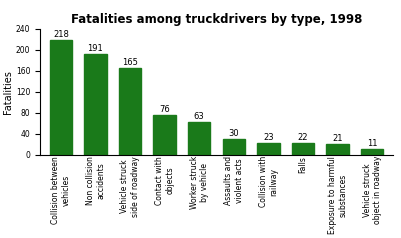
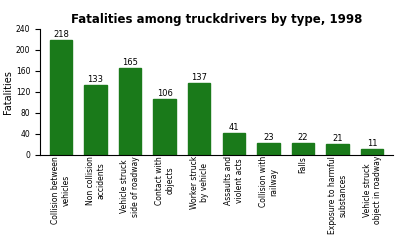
Non collision accidents: 191 -> 133
Contact with objects: 76 -> 106
Worker struck by vehicle: 63 -> 137
Assaults and violent acts: 30 -> 41
